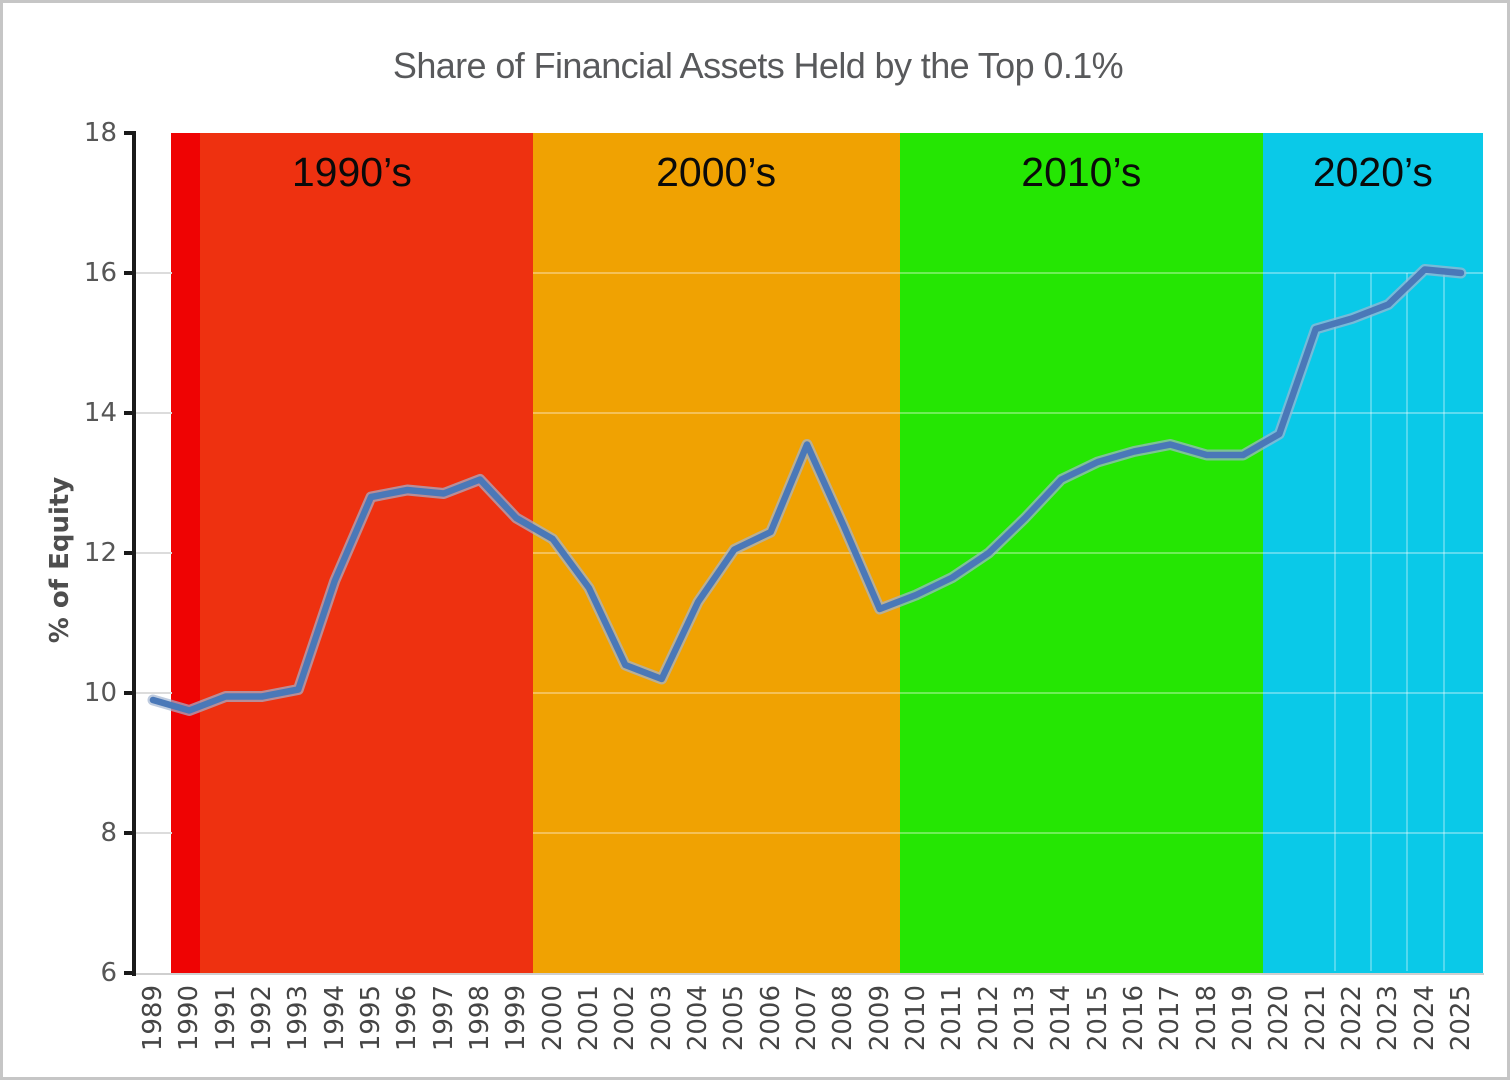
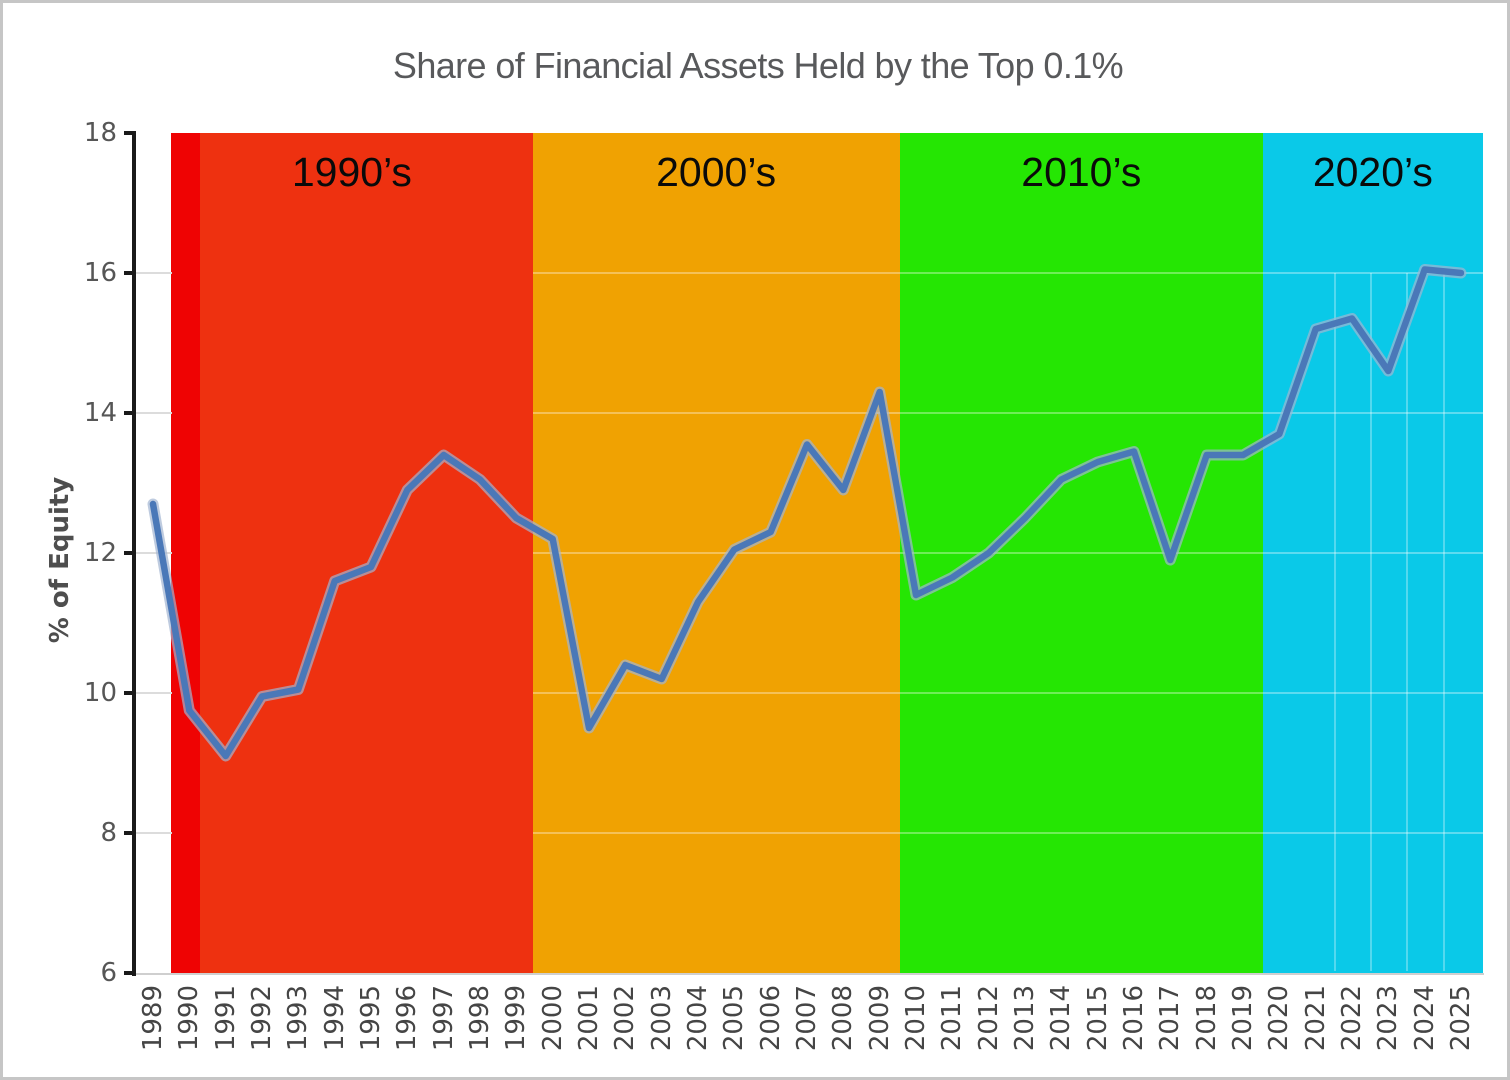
1989: 9.9 -> 12.7
1991: 9.9 -> 9.1
1995: 12.8 -> 11.8
1997: 12.8 -> 13.4
2001: 11.5 -> 9.5
2008: 12.4 -> 12.9
2009: 11.2 -> 14.3
2017: 13.6 -> 11.9
2023: 15.6 -> 14.6
